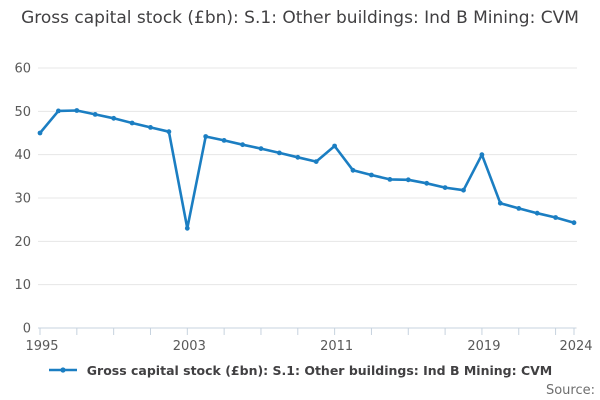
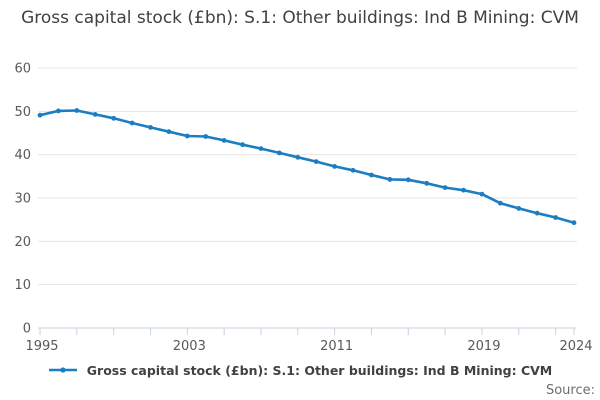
1995: 45 -> 49
2003: 23 -> 44
2011: 42 -> 37
2019: 40 -> 31
